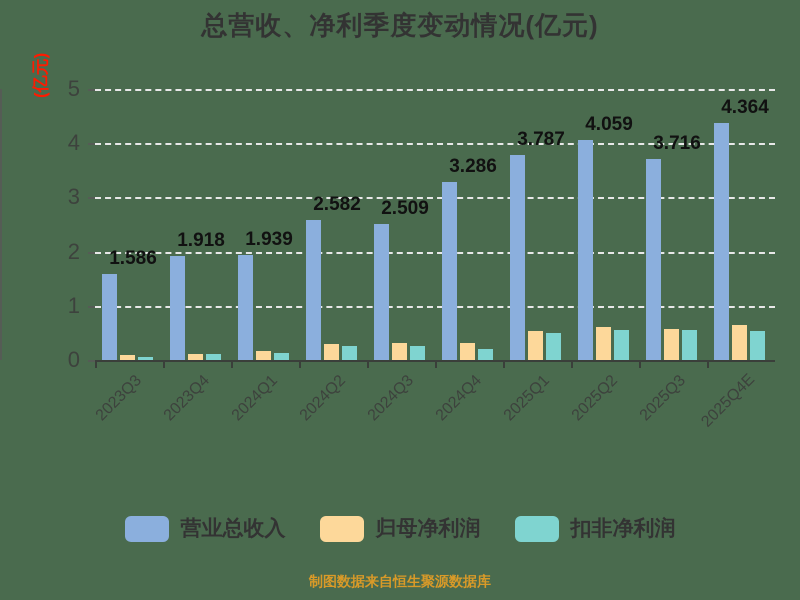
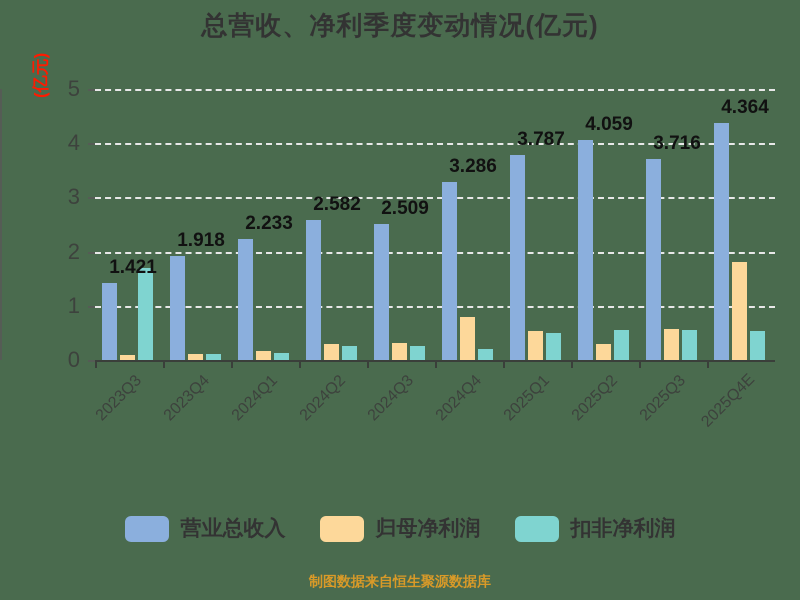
营业总收入/2023Q3: 1.586 -> 1.421
扣非净利润/2023Q3: 0.1 -> 1.7
营业总收入/2024Q1: 1.939 -> 2.233
归母净利润/2024Q4: 0.3 -> 0.8
归母净利润/2025Q2: 0.6 -> 0.3
归母净利润/2025Q4E: 0.7 -> 1.8
